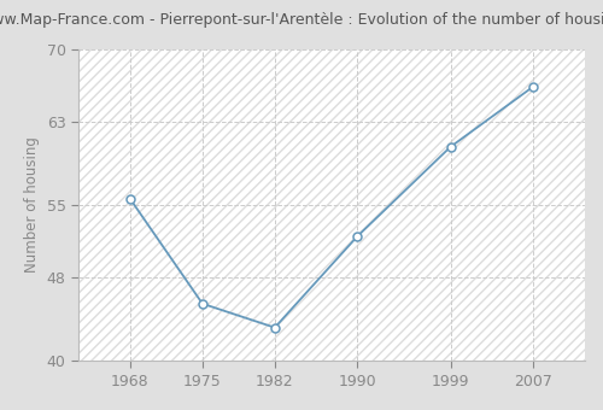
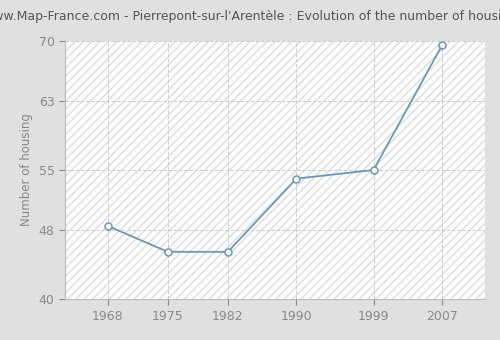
1968: 55.6 -> 48.5
1982: 43.2 -> 45.5
1990: 52.0 -> 54.0
1999: 60.6 -> 55.0
2007: 66.4 -> 69.5
